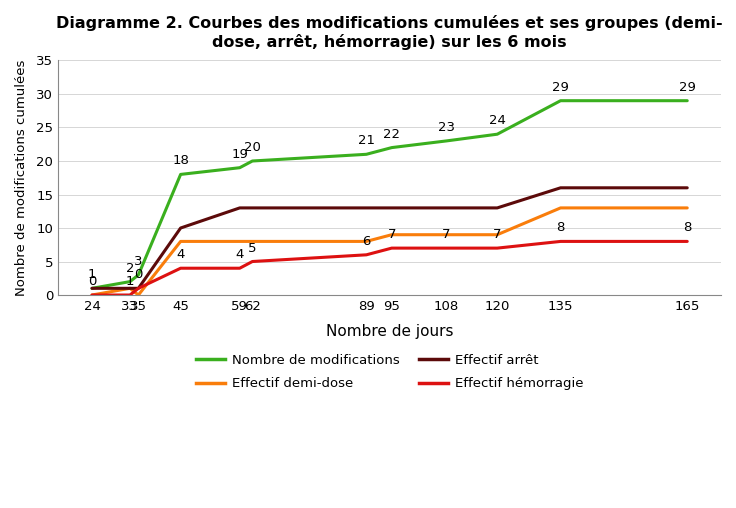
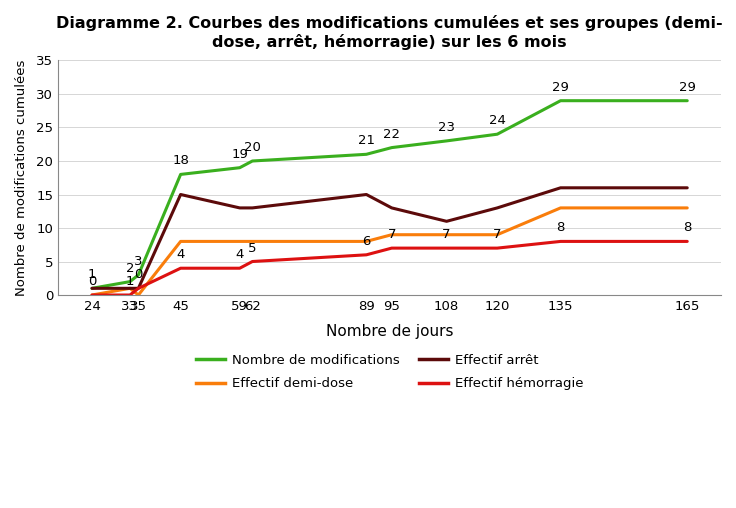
Effectif arrêt/45: 10 -> 15
Effectif arrêt/89: 13 -> 15
Effectif arrêt/108: 13 -> 11
